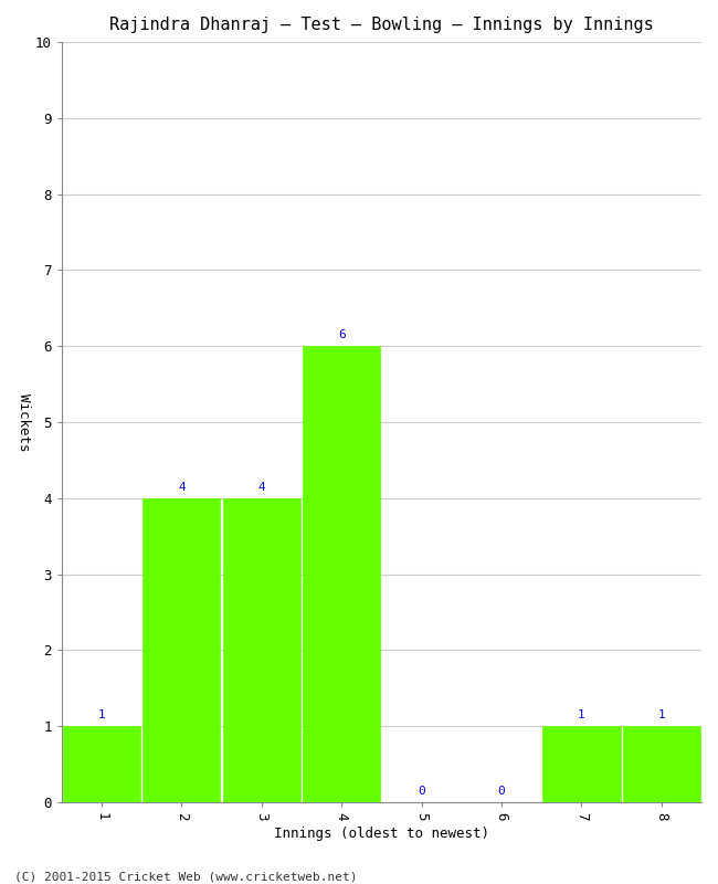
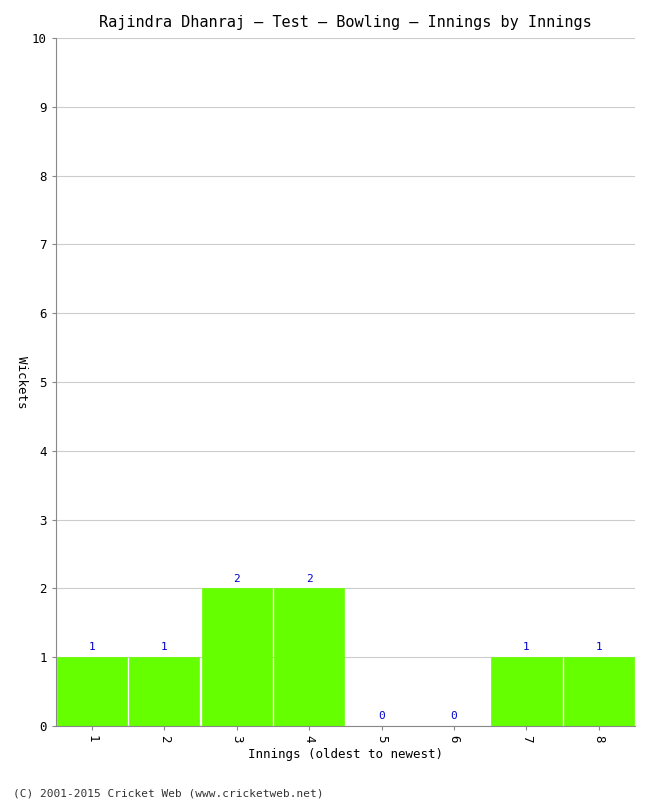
2: 4 -> 1
3: 4 -> 2
4: 6 -> 2
